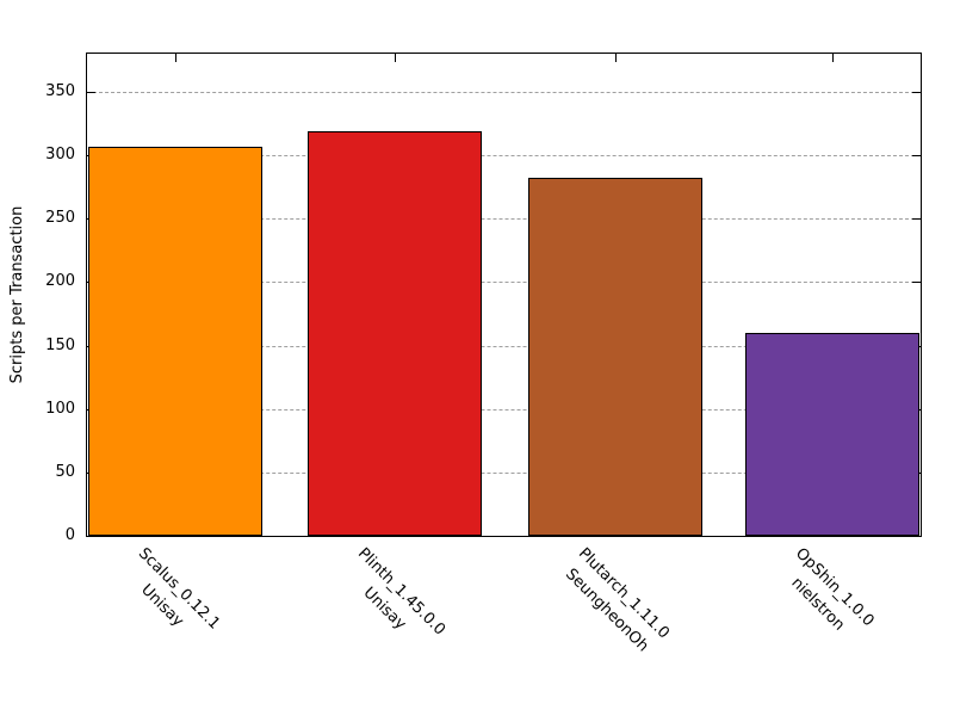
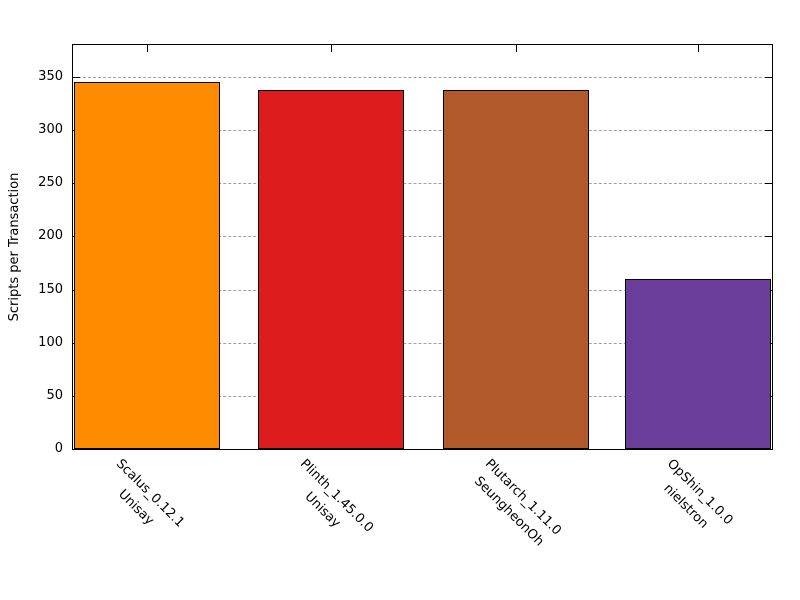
Scalus_0.12.1: 307 -> 345
Plinth_1.45.0.0: 319 -> 338
Plutarch_1.11.0: 282 -> 338
